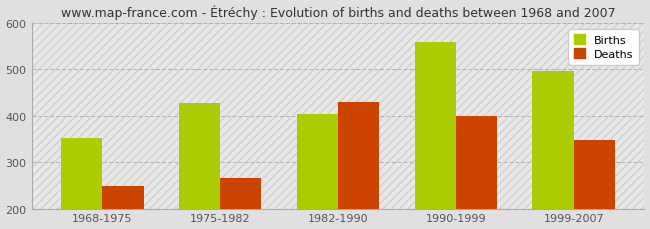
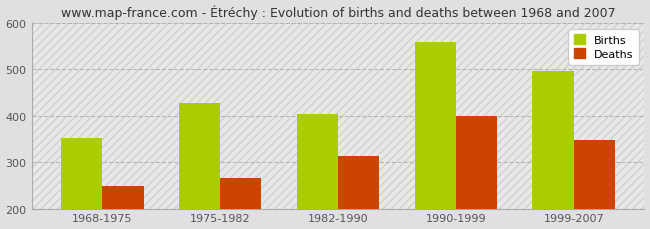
Deaths/1982-1990: 430 -> 314
